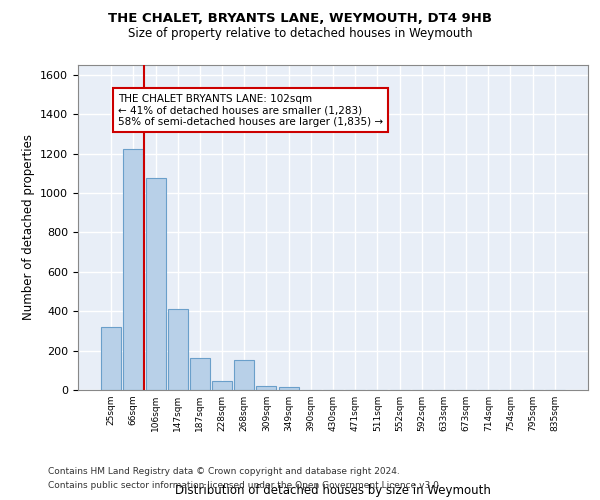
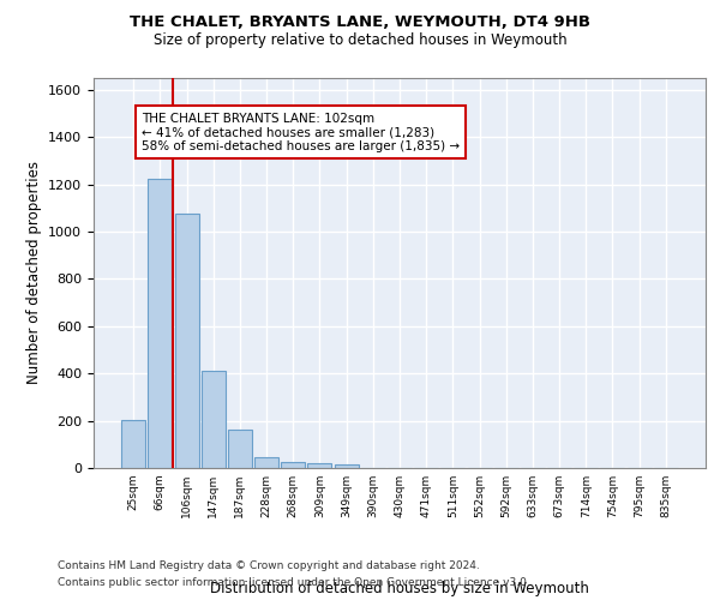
25sqm: 320 -> 200
268sqm: 150 -> 30
